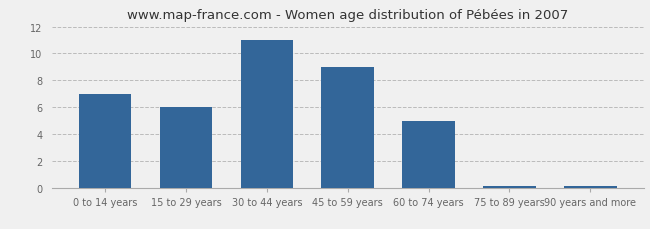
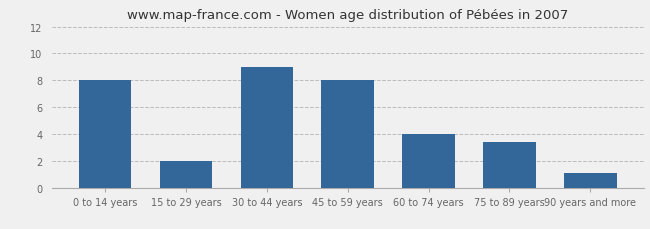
0 to 14 years: 7.0 -> 8.0
15 to 29 years: 6.0 -> 2.0
30 to 44 years: 11.0 -> 9.0
45 to 59 years: 9.0 -> 8.0
60 to 74 years: 5.0 -> 4.0
75 to 89 years: 0.1 -> 3.4
90 years and more: 0.1 -> 1.1
